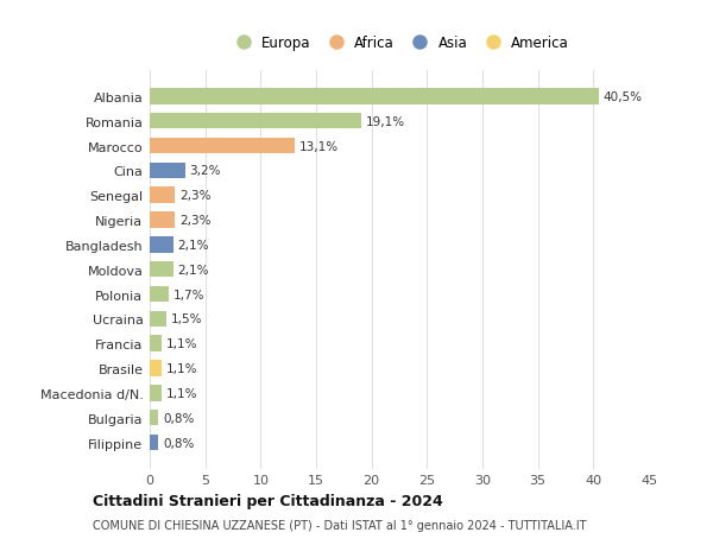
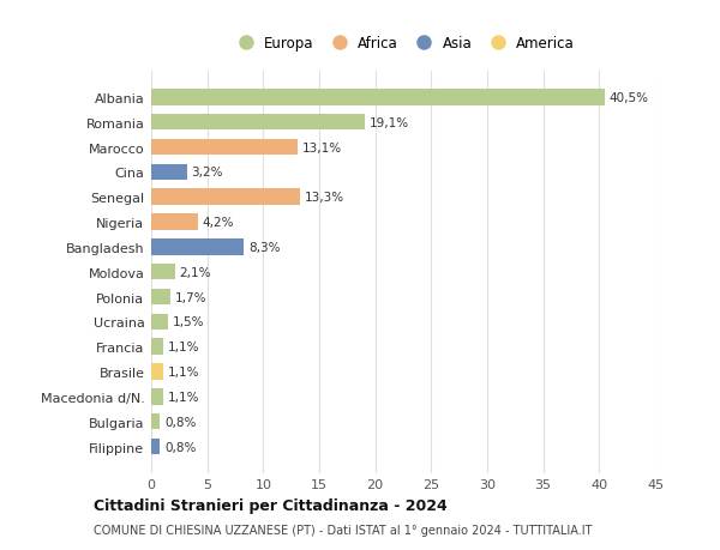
Senegal: 2,3% -> 13,3%
Nigeria: 2,3% -> 4,2%
Bangladesh: 2,1% -> 8,3%
